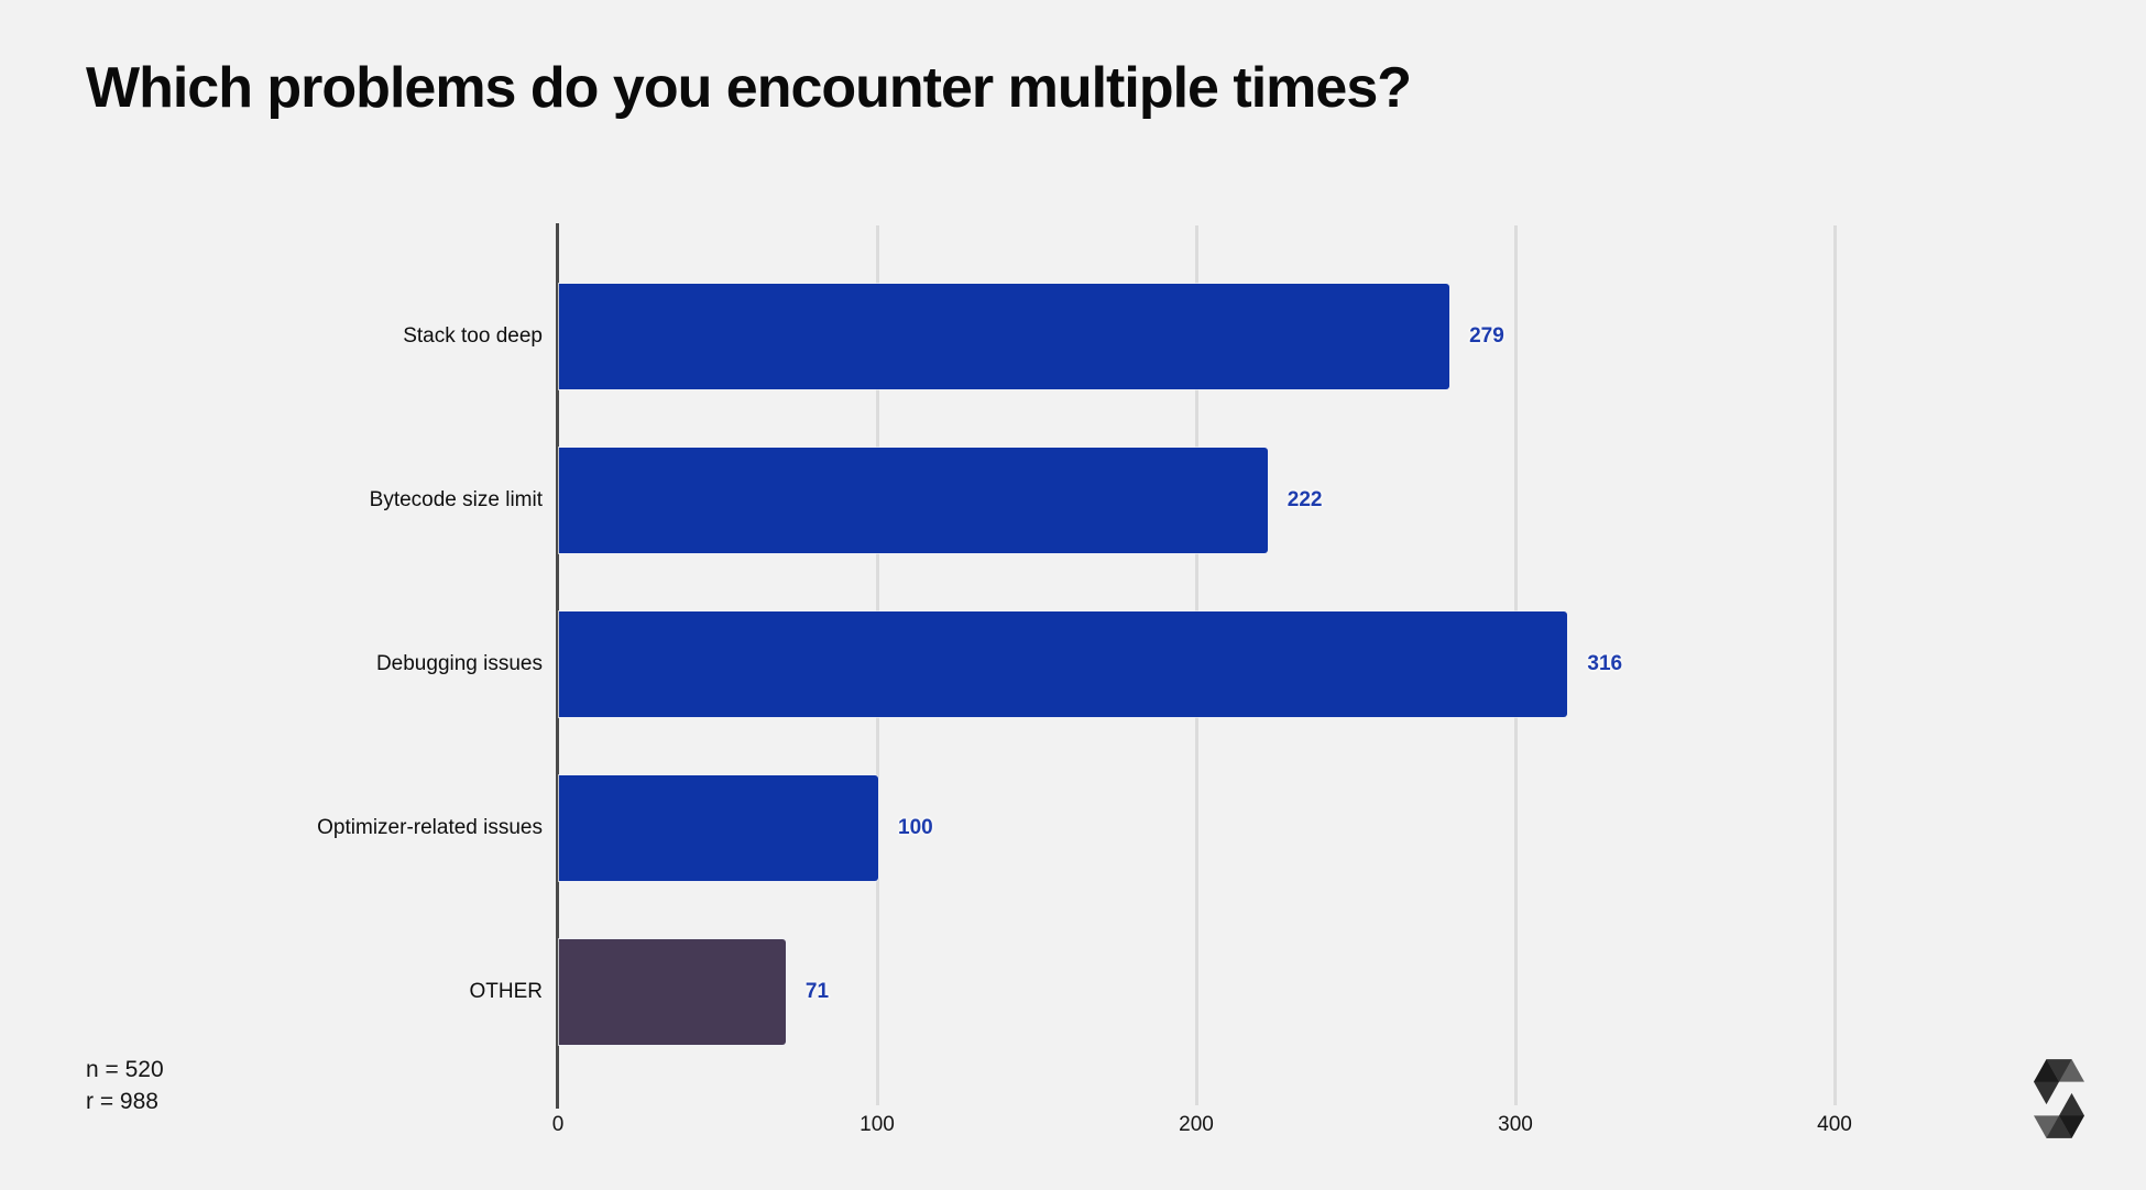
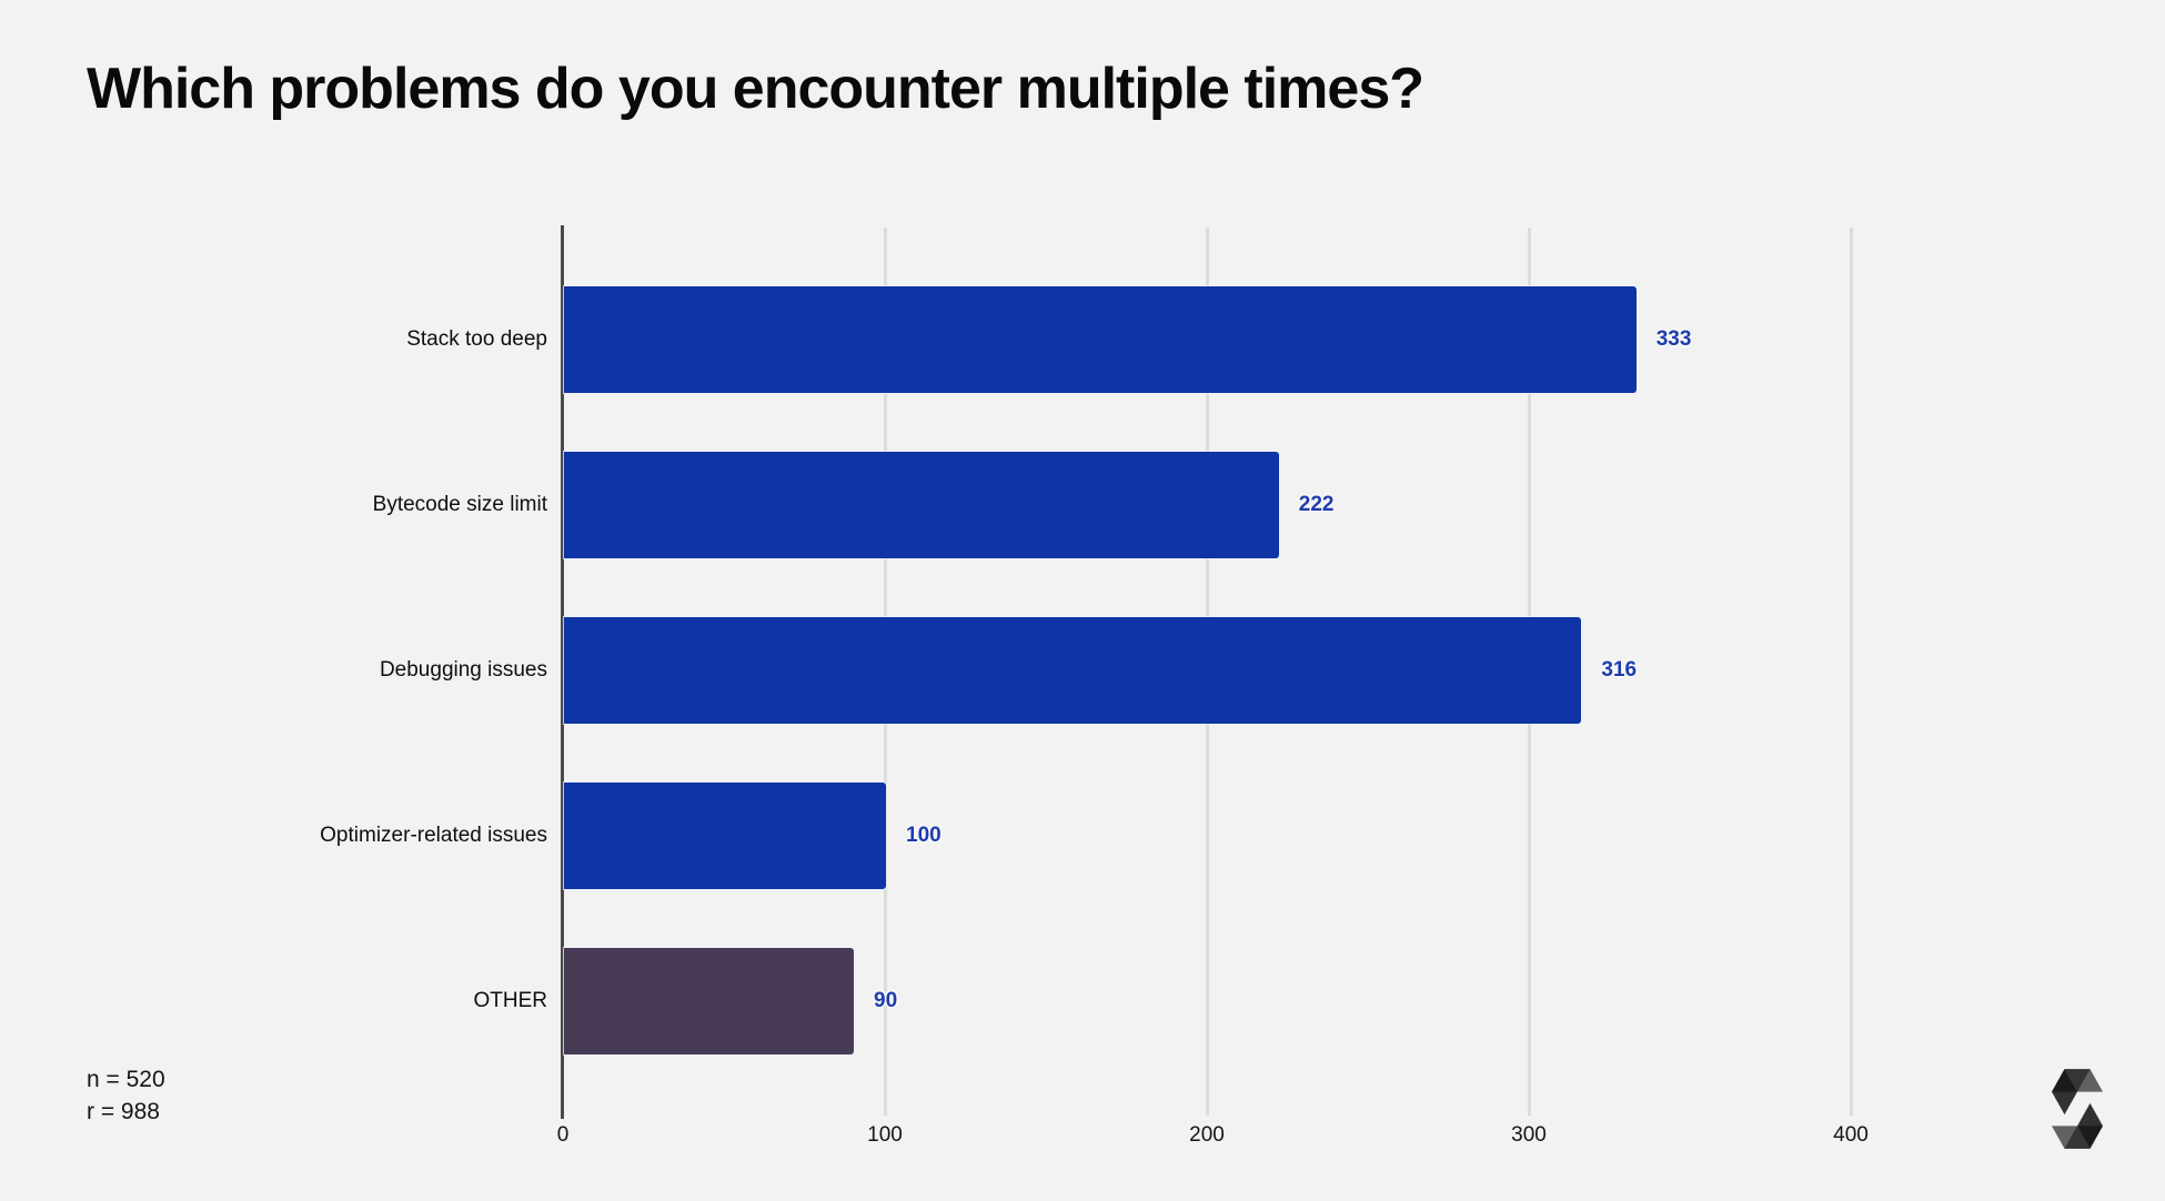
Stack too deep: 279 -> 333
OTHER: 71 -> 90
